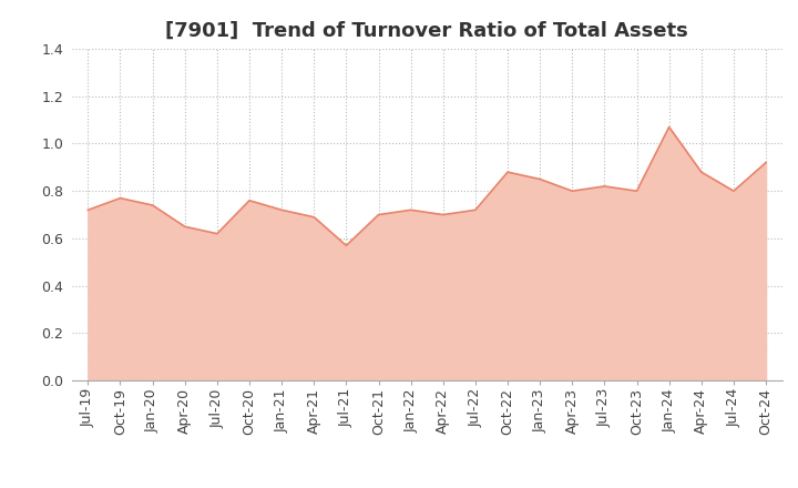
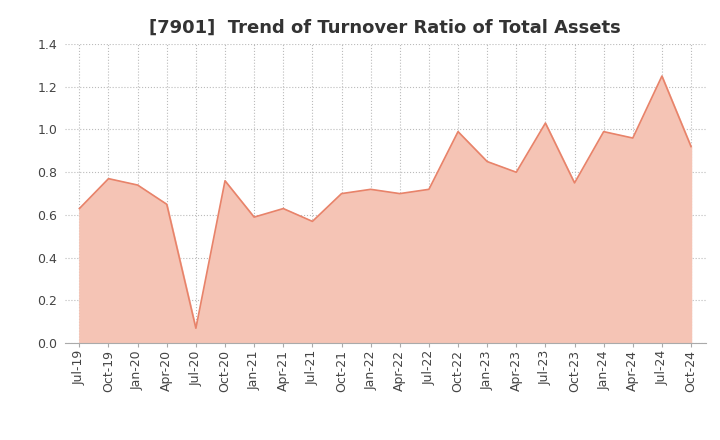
Jul-19: 0.72 -> 0.63
Jul-20: 0.62 -> 0.07
Jan-21: 0.72 -> 0.59
Apr-21: 0.69 -> 0.63
Oct-22: 0.88 -> 0.99
Jul-23: 0.82 -> 1.03
Oct-23: 0.80 -> 0.75
Jan-24: 1.07 -> 0.99
Apr-24: 0.88 -> 0.96
Jul-24: 0.80 -> 1.25
